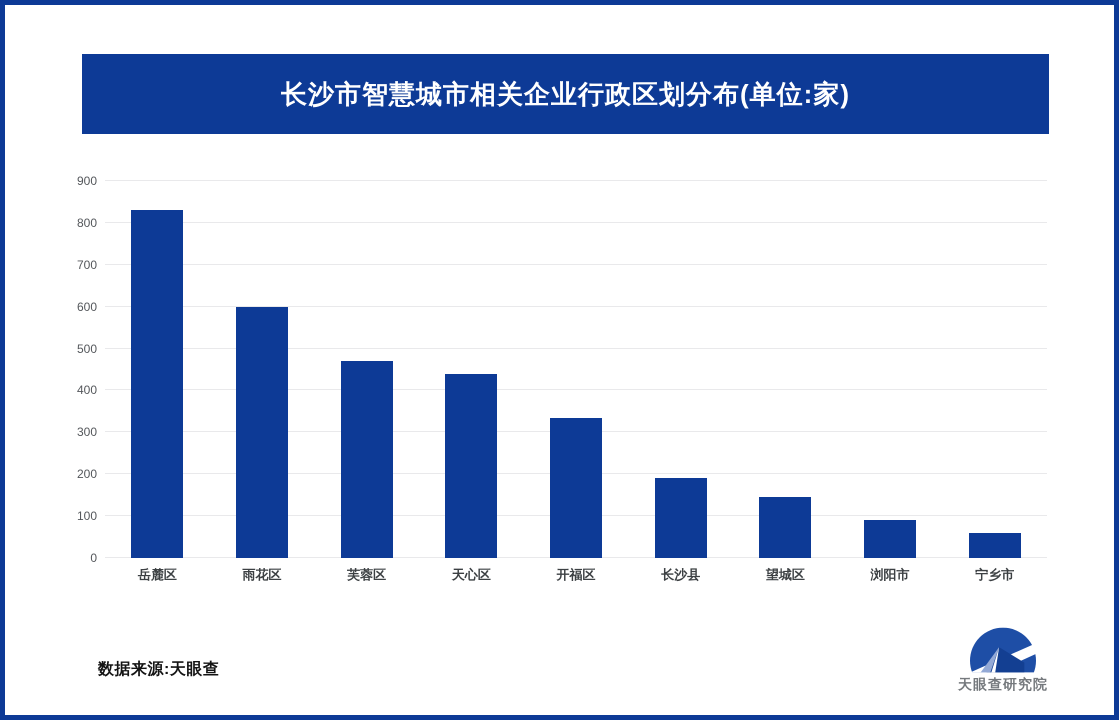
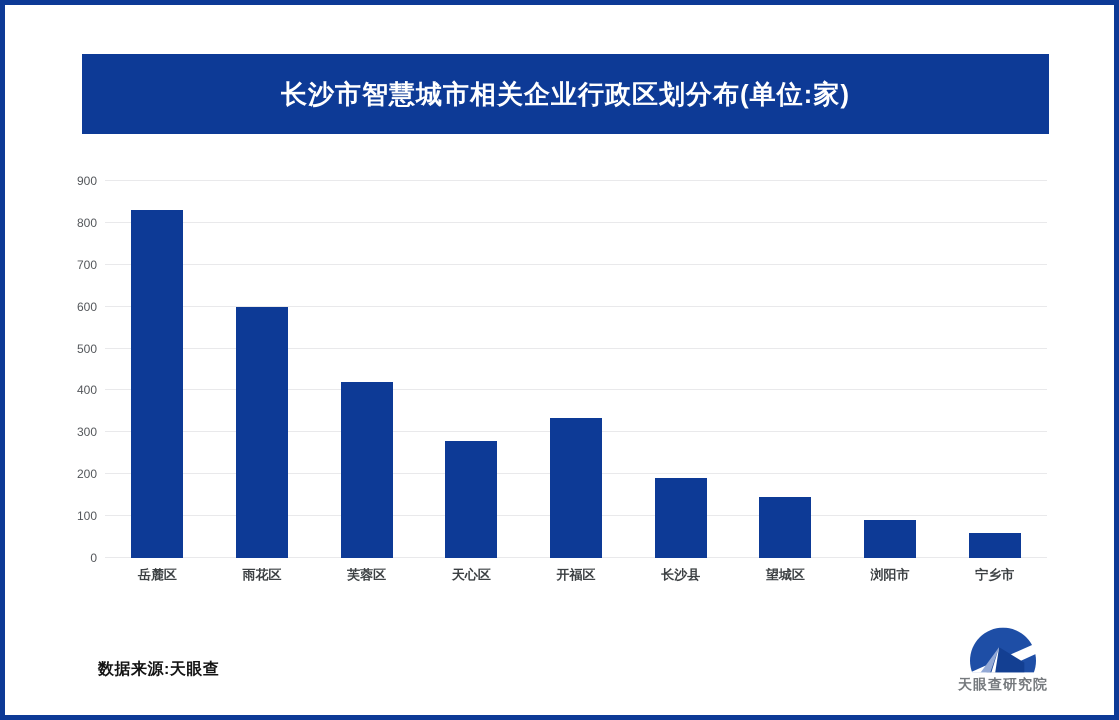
芙蓉区: 470 -> 420
天心区: 440 -> 280
